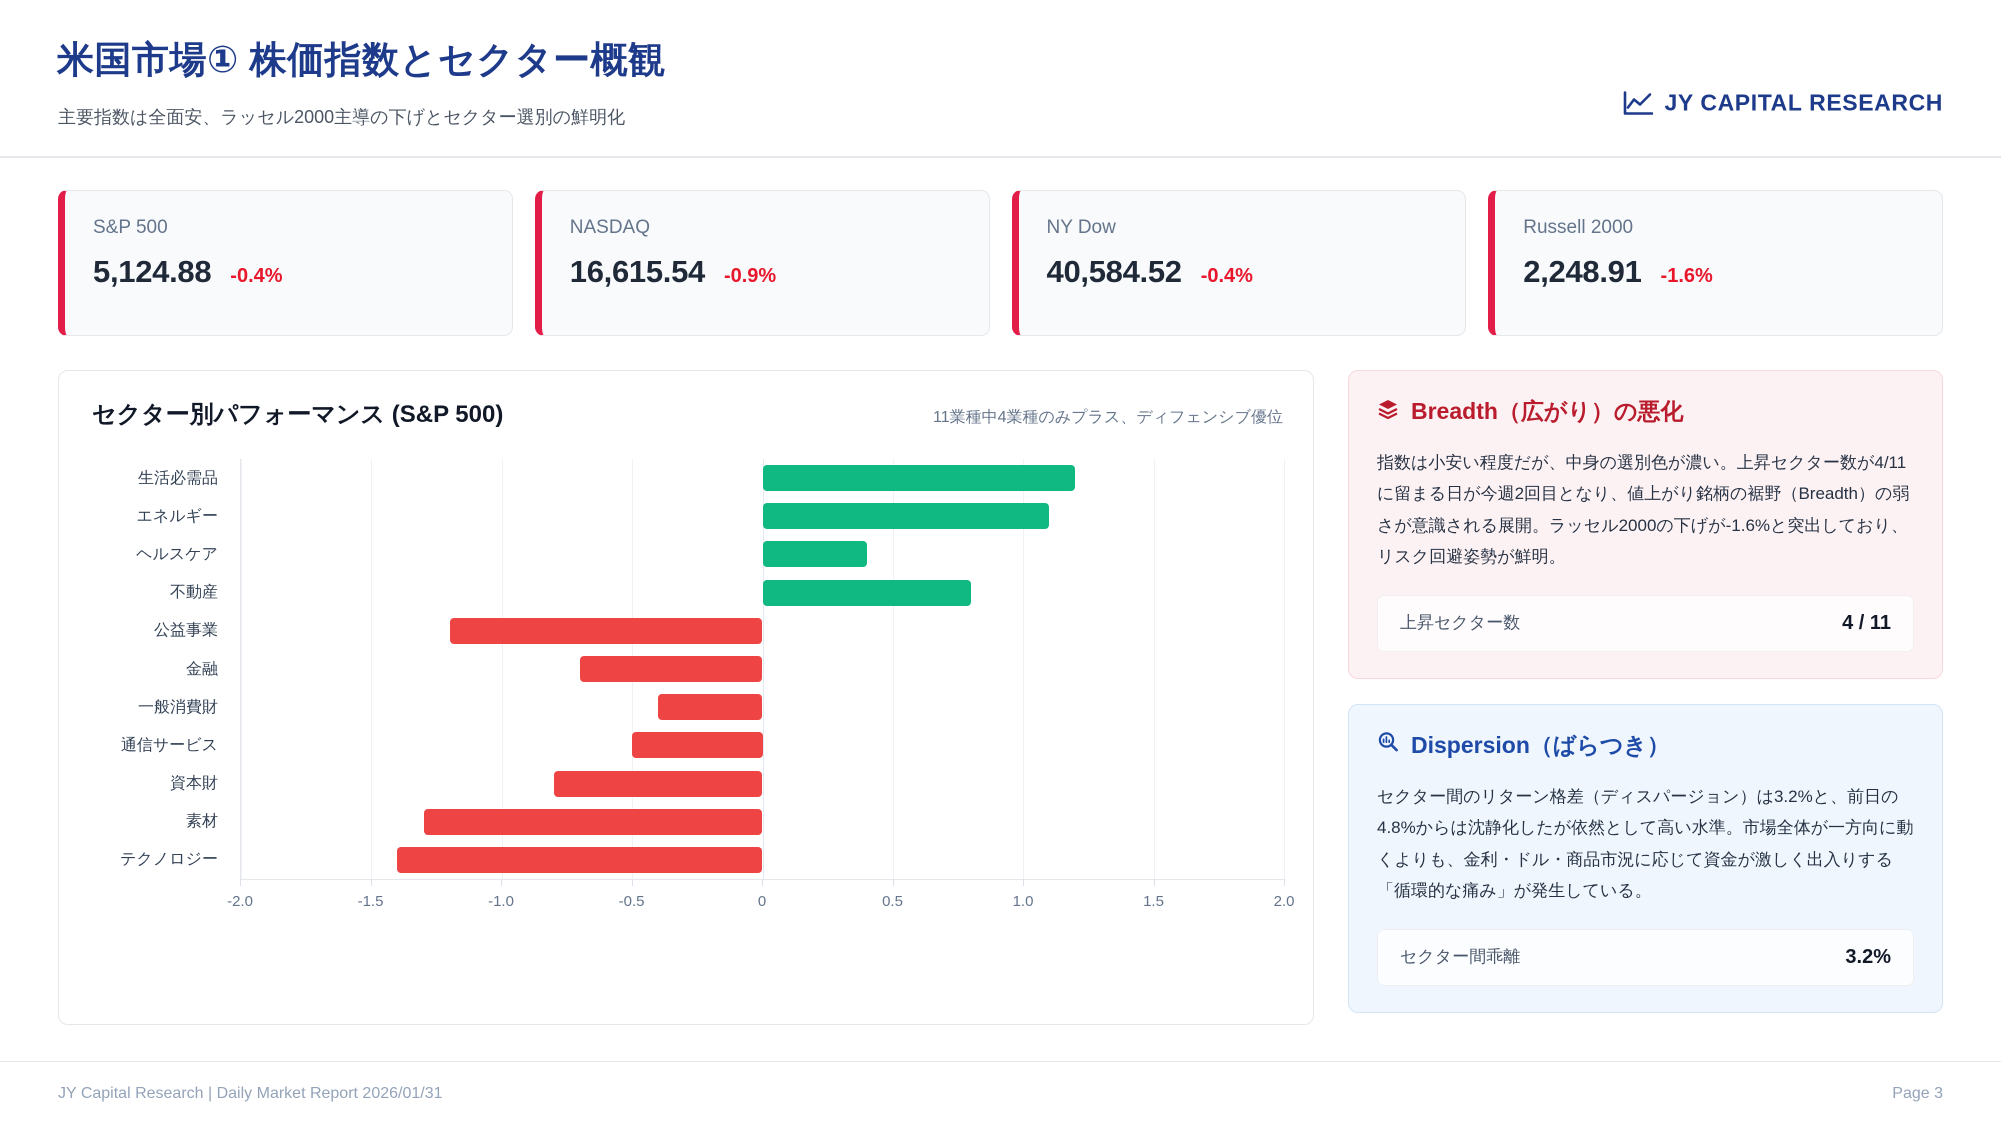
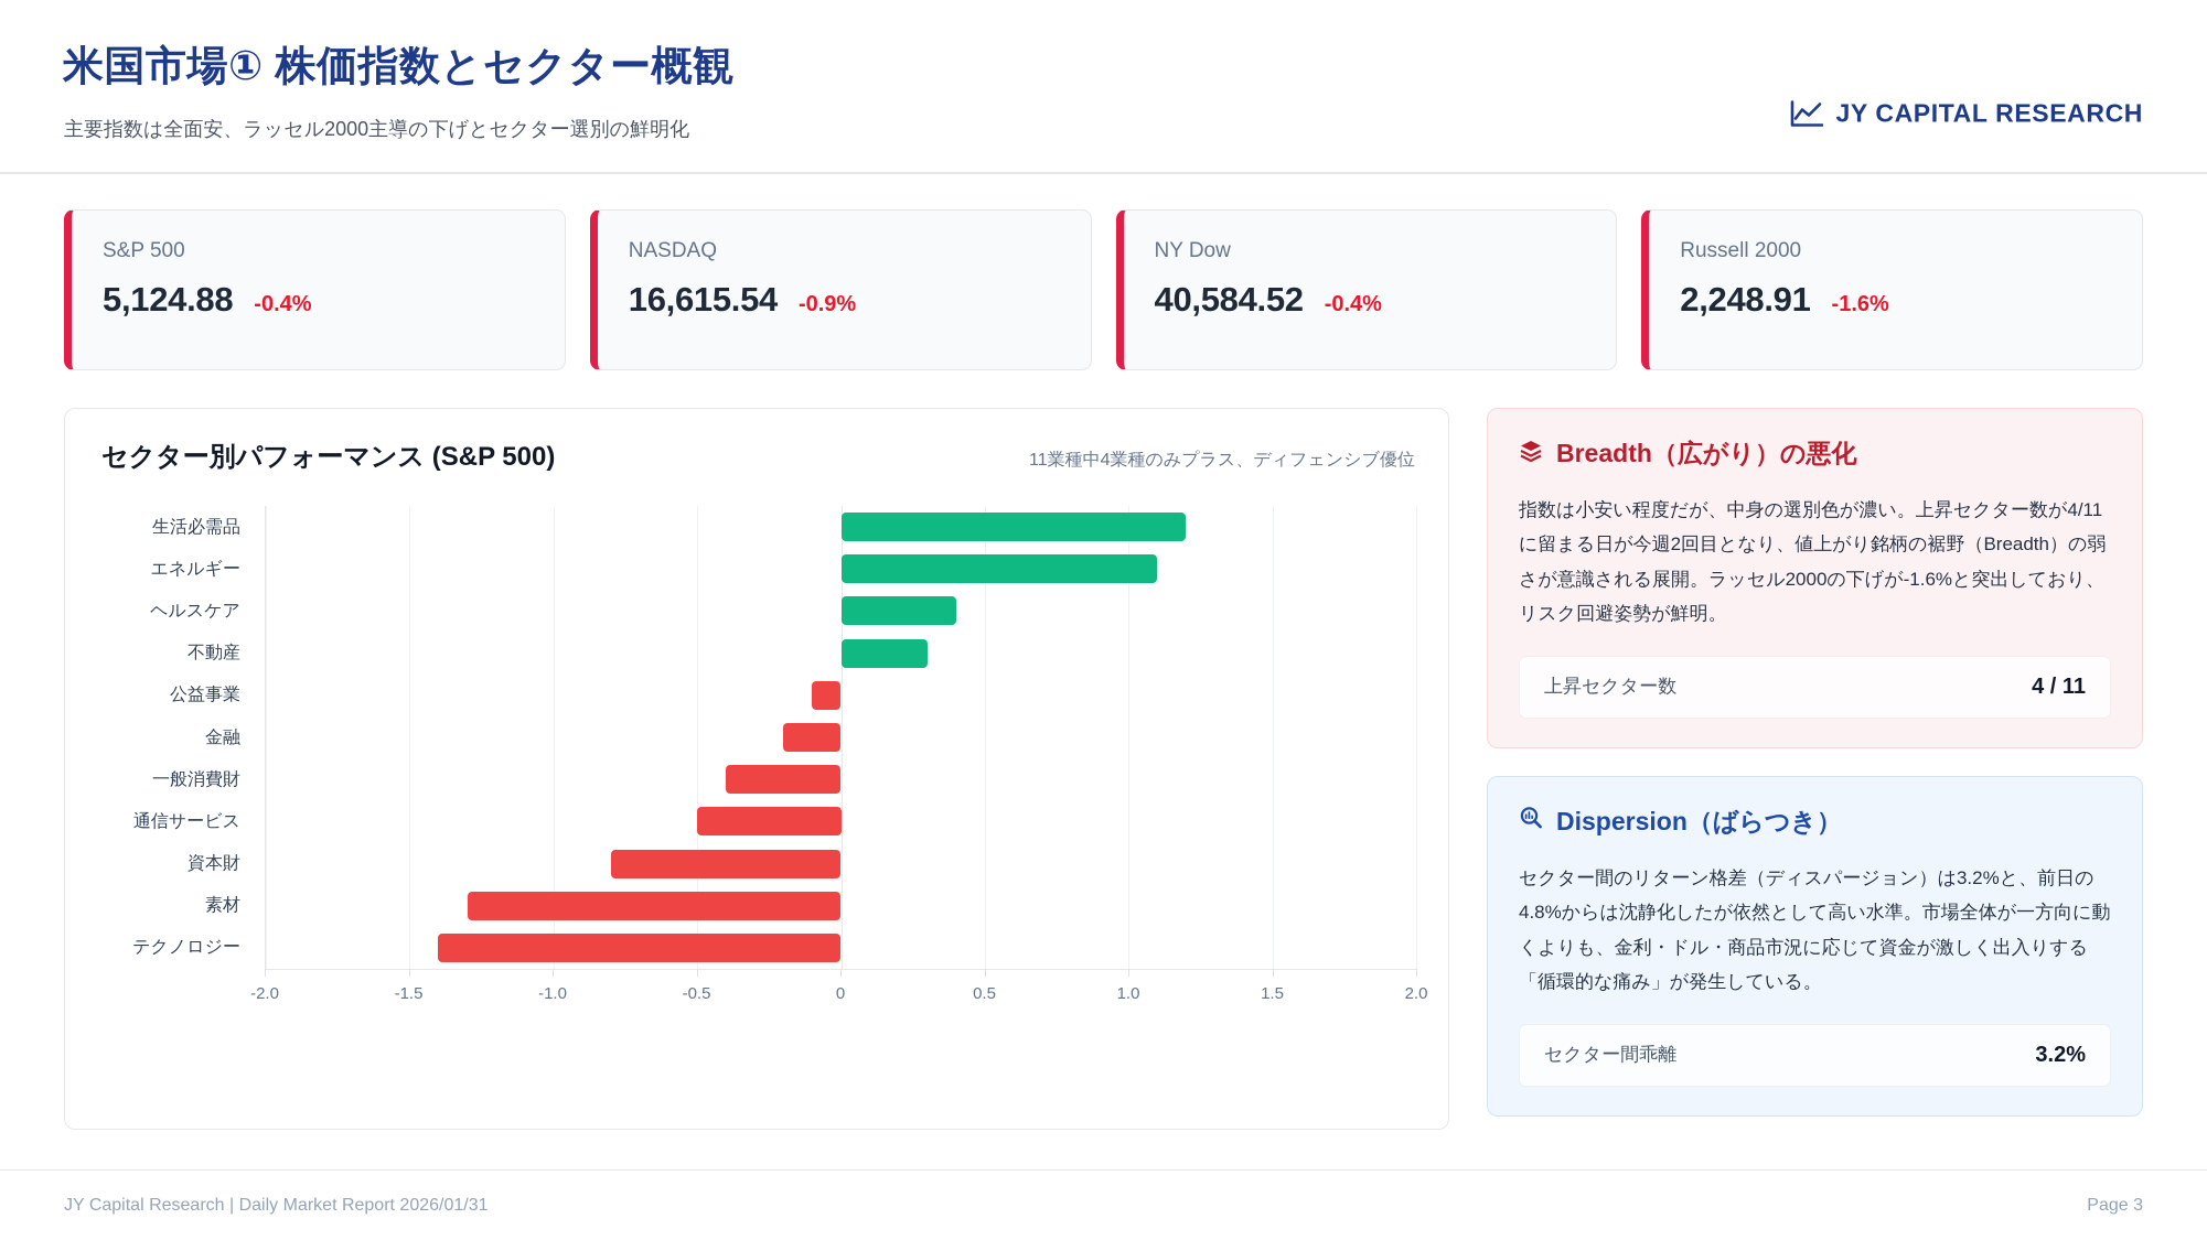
不動産: 0.8 -> 0.3
公益事業: -1.2 -> -0.1
金融: -0.7 -> -0.2
